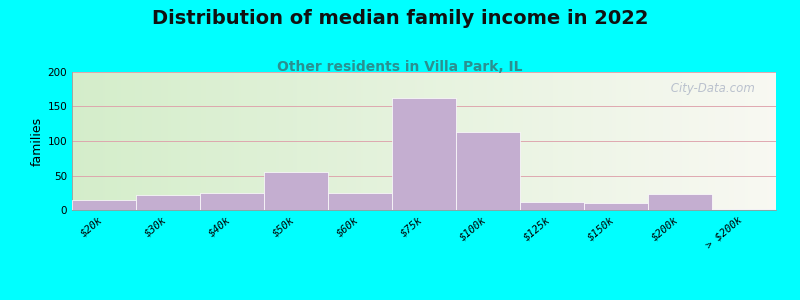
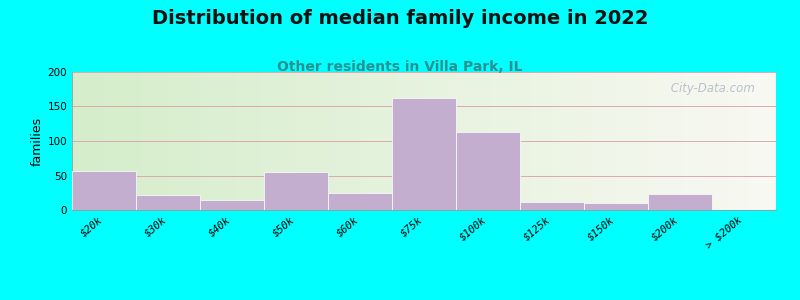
$20k: 15 -> 56
$40k: 24 -> 14
